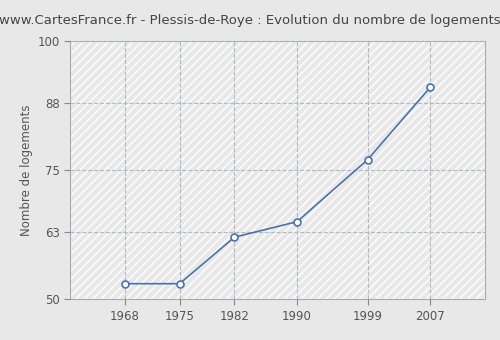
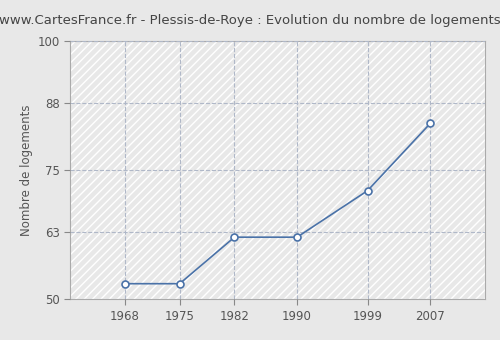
1990: 65 -> 62
1999: 77 -> 71
2007: 91 -> 84
